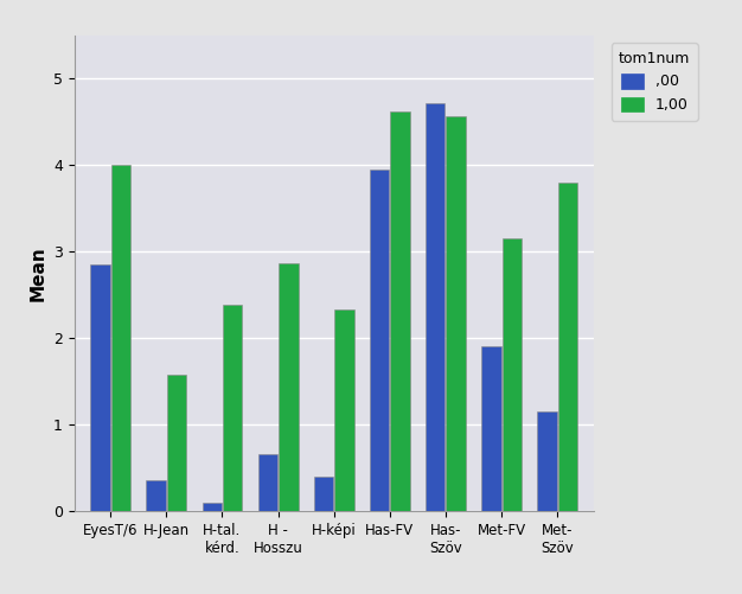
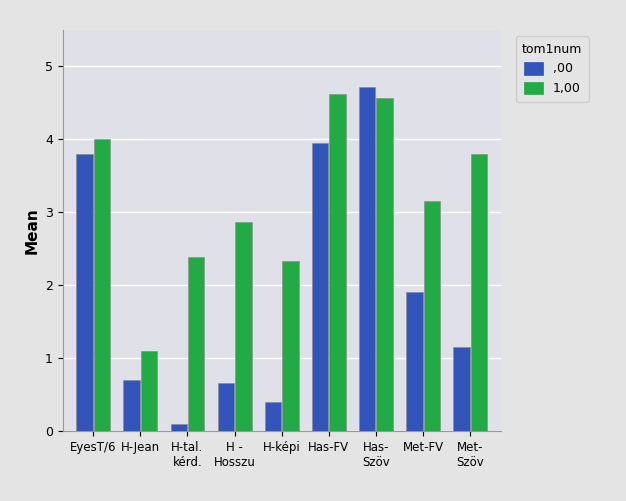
,00/EyesT/6: 2.85 -> 3.80
,00/H-Jean: 0.35 -> 0.70
1,00/H-Jean: 1.58 -> 1.10
